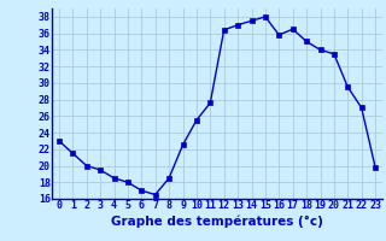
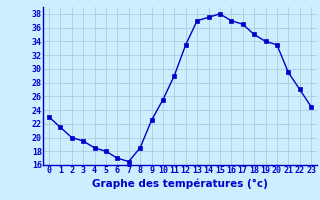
11: 27.6 -> 29.0
12: 36.4 -> 33.5
16: 35.8 -> 37.0
23: 19.8 -> 24.5
